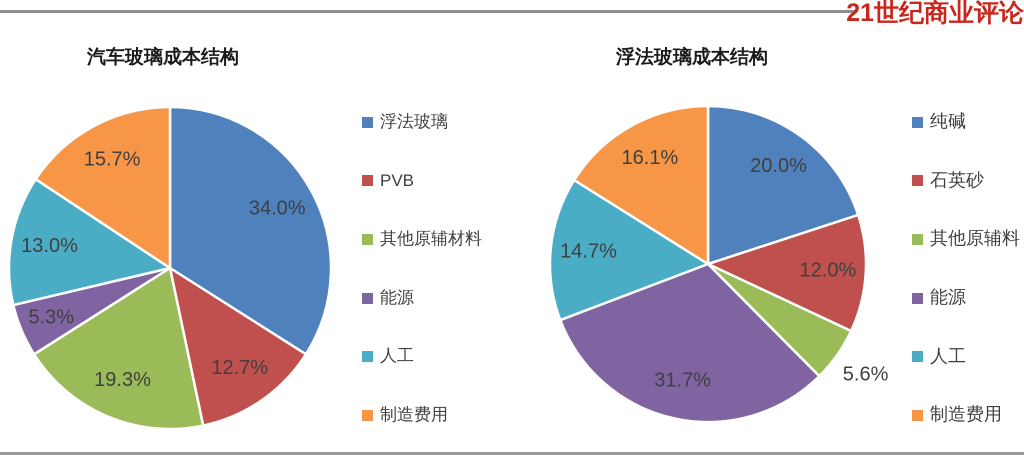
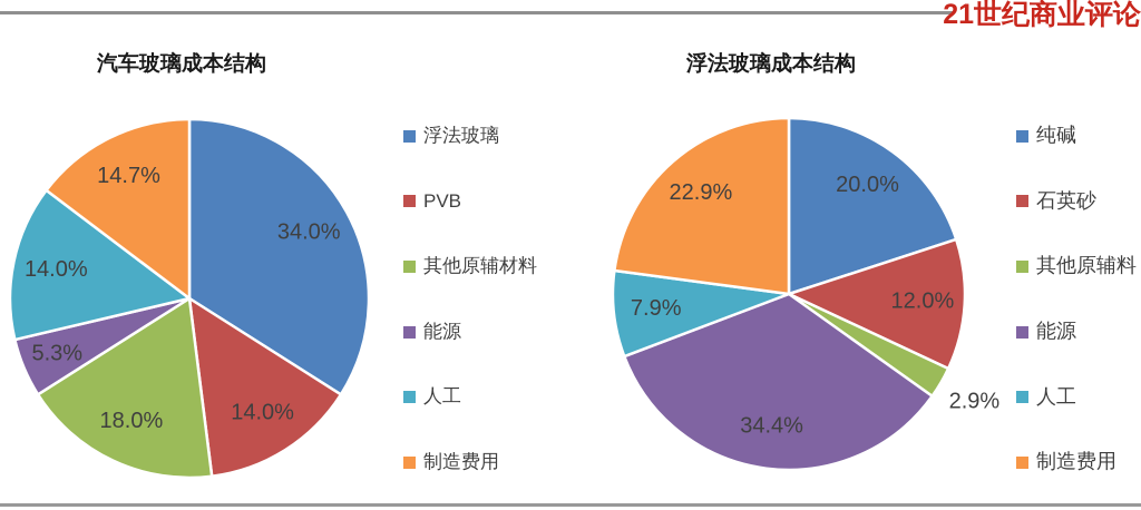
汽车玻璃成本结构/PVB: 12.7% -> 14.0%
汽车玻璃成本结构/其他原辅材料: 19.3% -> 18.0%
汽车玻璃成本结构/人工: 13.0% -> 14.0%
汽车玻璃成本结构/制造费用: 15.7% -> 14.7%
浮法玻璃成本结构/其他原辅料: 5.6% -> 2.9%
浮法玻璃成本结构/能源: 31.7% -> 34.4%
浮法玻璃成本结构/人工: 14.7% -> 7.9%
浮法玻璃成本结构/制造费用: 16.1% -> 22.9%
